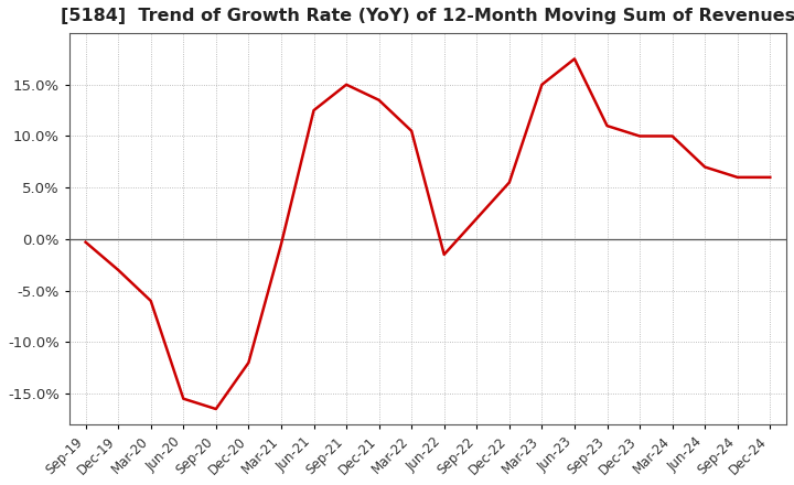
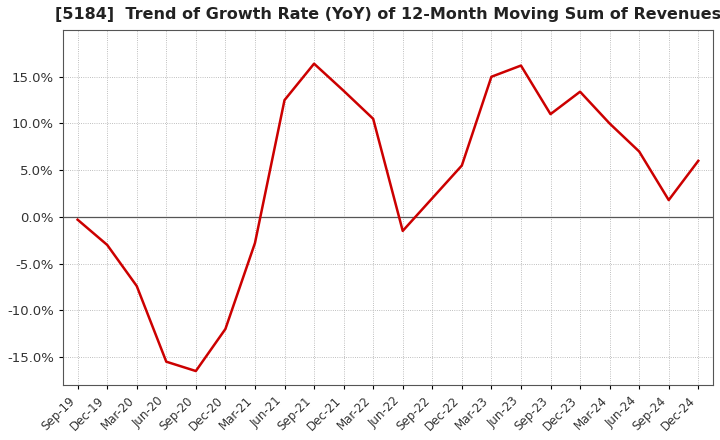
Mar-20: -6.0% -> -7.4%
Mar-21: -0.5% -> -2.8%
Sep-21: 15.0% -> 16.4%
Jun-23: 17.5% -> 16.2%
Dec-23: 10.0% -> 13.4%
Sep-24: 6.0% -> 1.8%
